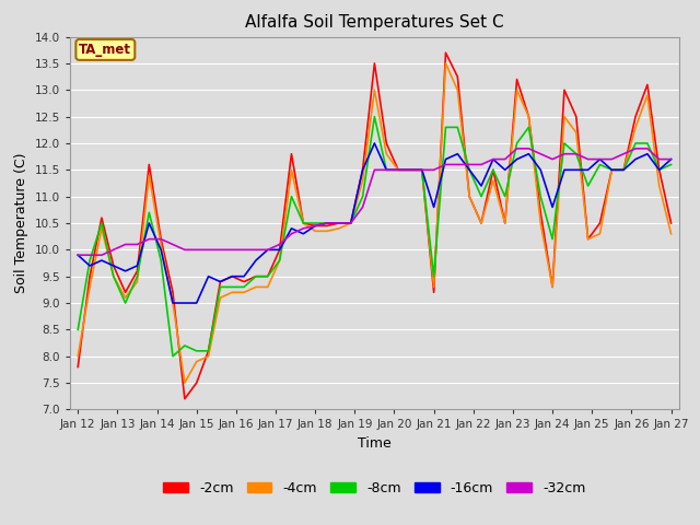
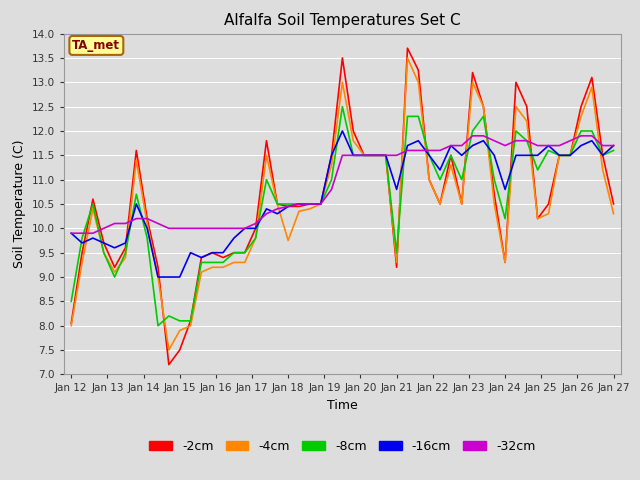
-2cm/Jan 12: 7.80 -> 8.05
-4cm/Jan 18: 10.35 -> 9.75
